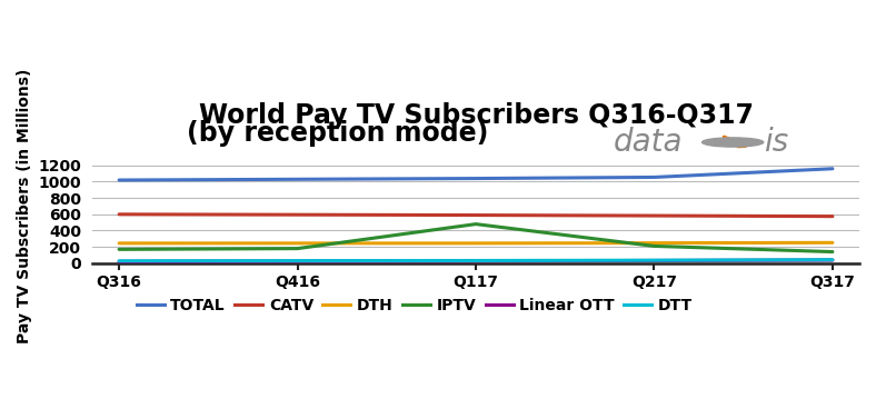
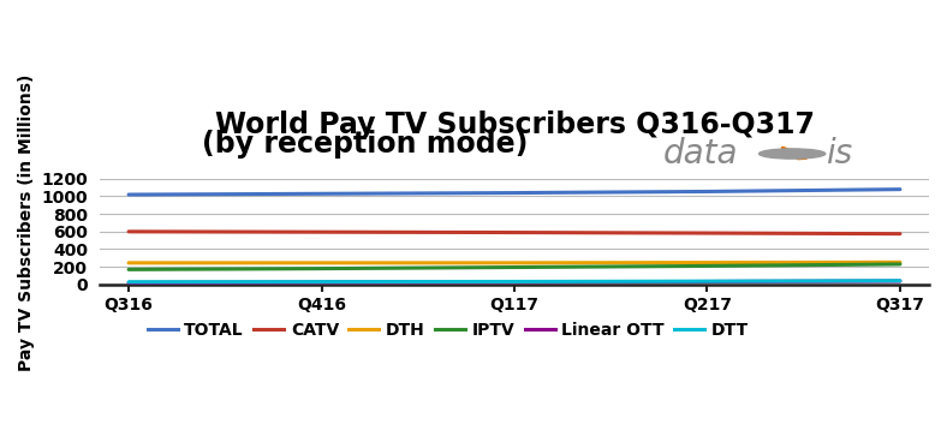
IPTV/Q117: 480 -> 200
TOTAL/Q317: 1160 -> 1080
IPTV/Q317: 140 -> 230
